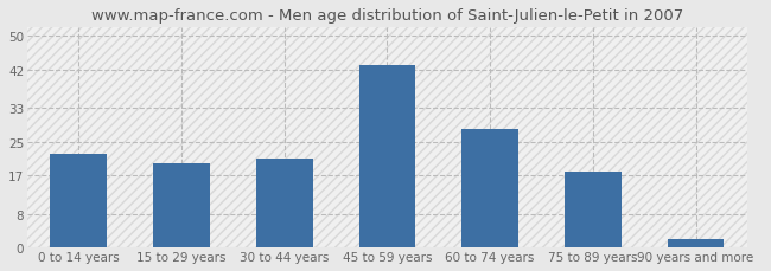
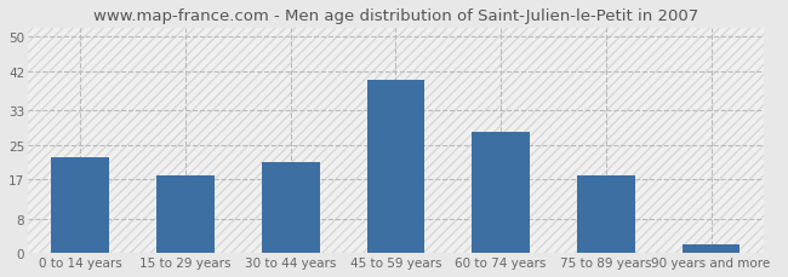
15 to 29 years: 20 -> 18
45 to 59 years: 43 -> 40
